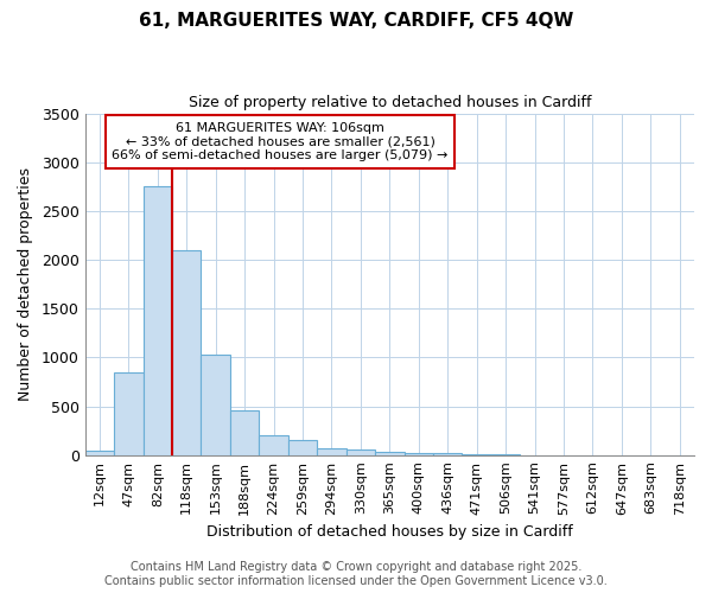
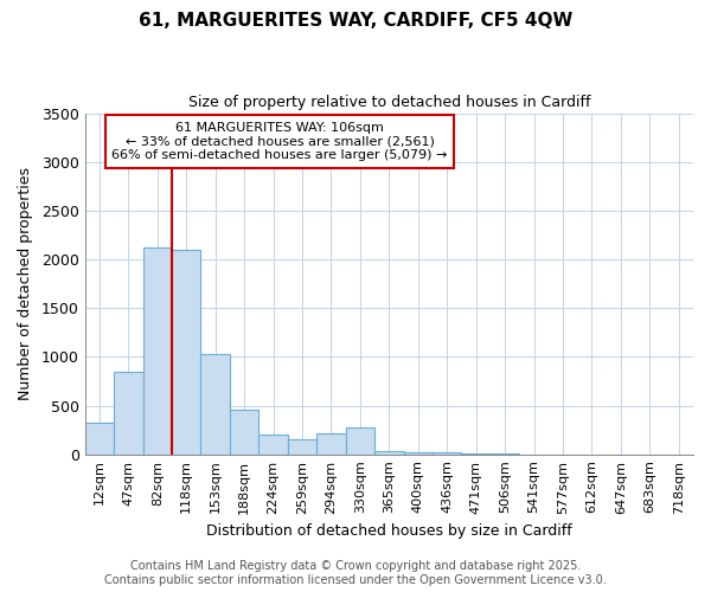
12sqm: 50 -> 320
82sqm: 2750 -> 2120
294sqm: 60 -> 220
330sqm: 60 -> 280
